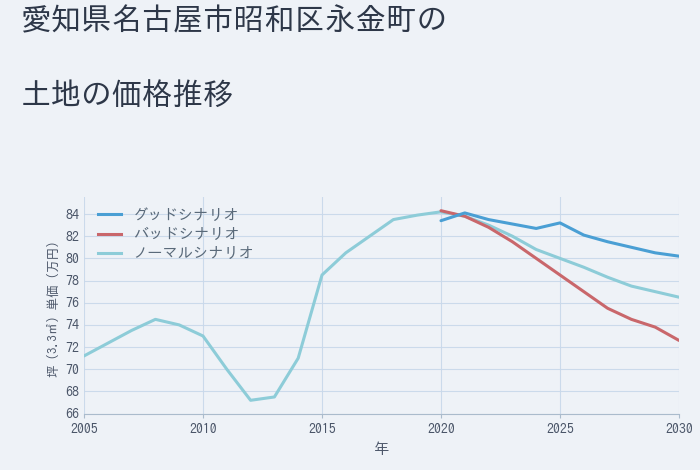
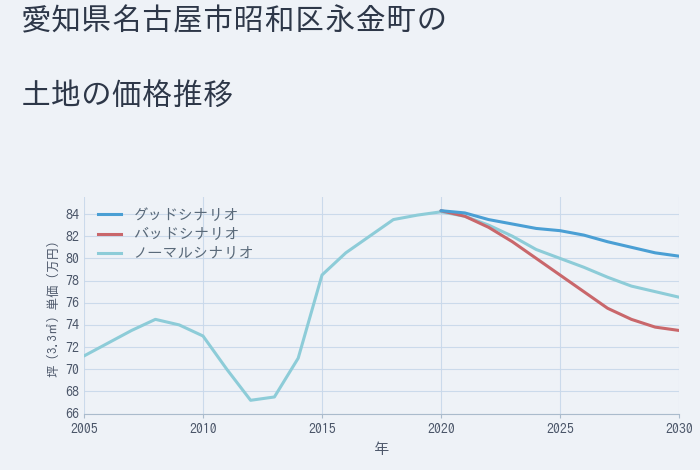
グッドシナリオ/2020: 83.4 -> 84.3
グッドシナリオ/2025: 83.2 -> 82.5
バッドシナリオ/2030: 72.6 -> 73.5
